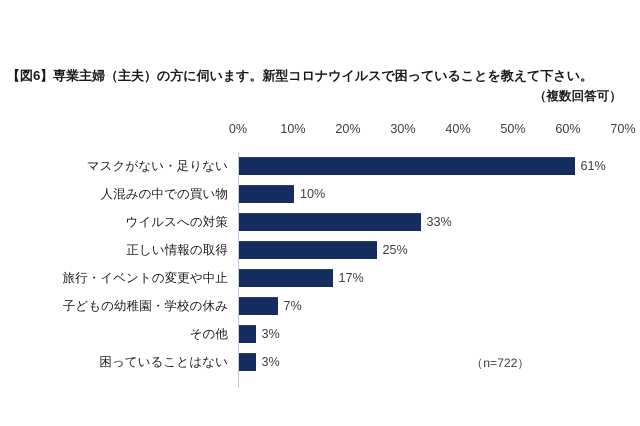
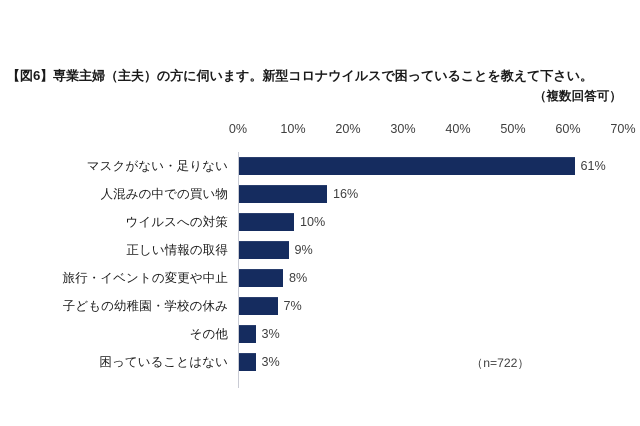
人混みの中での買い物: 10% -> 16%
ウイルスへの対策: 33% -> 10%
正しい情報の取得: 25% -> 9%
旅行・イベントの変更や中止: 17% -> 8%
